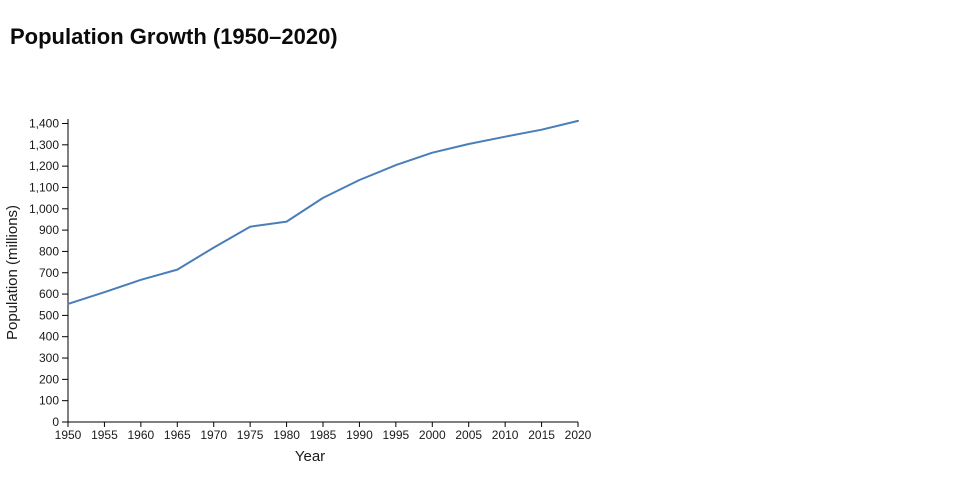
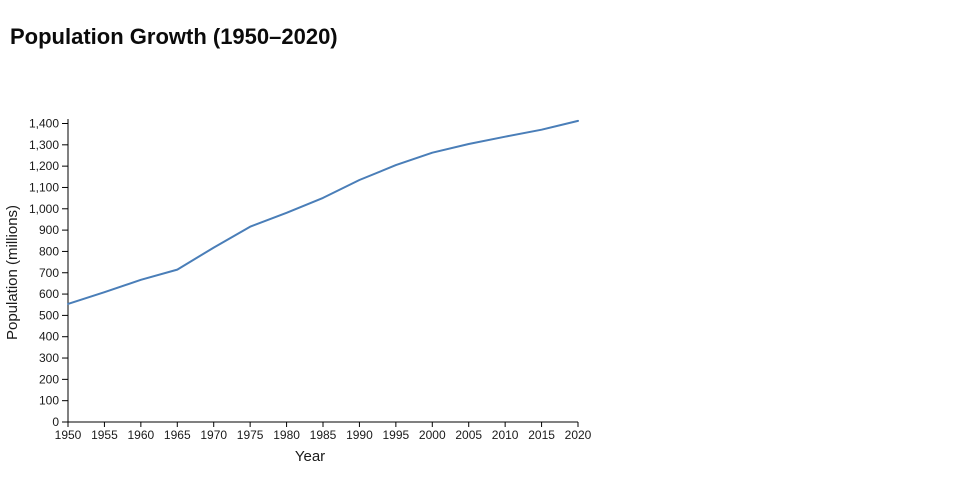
1980: 940 -> 980
